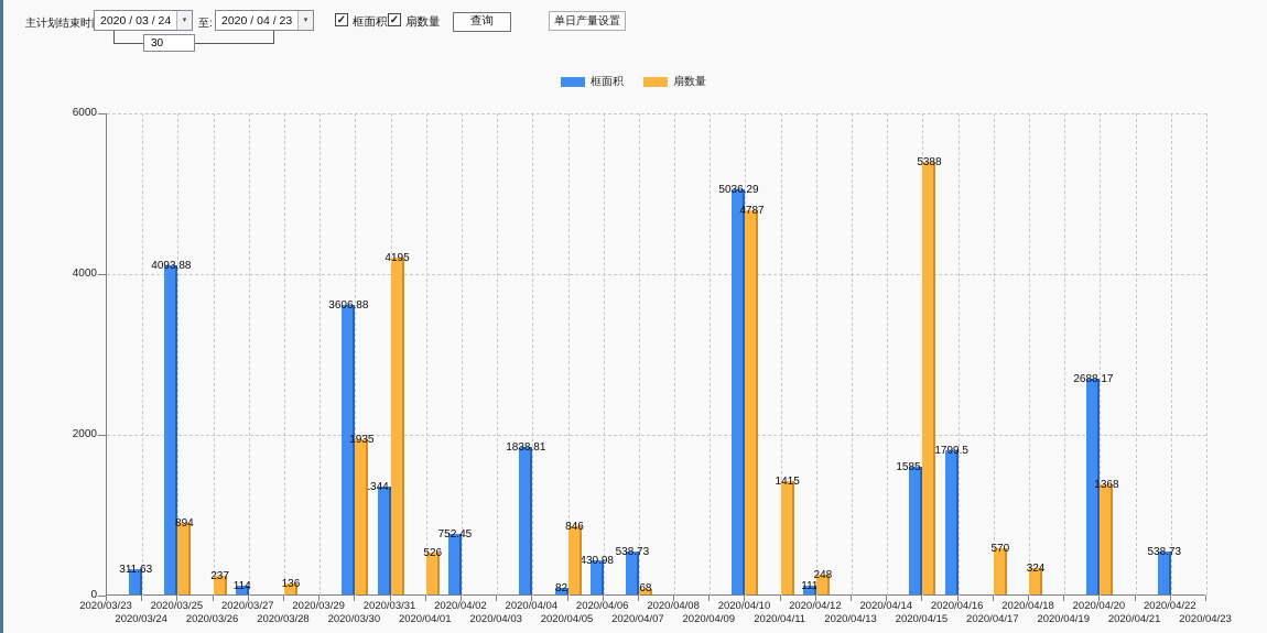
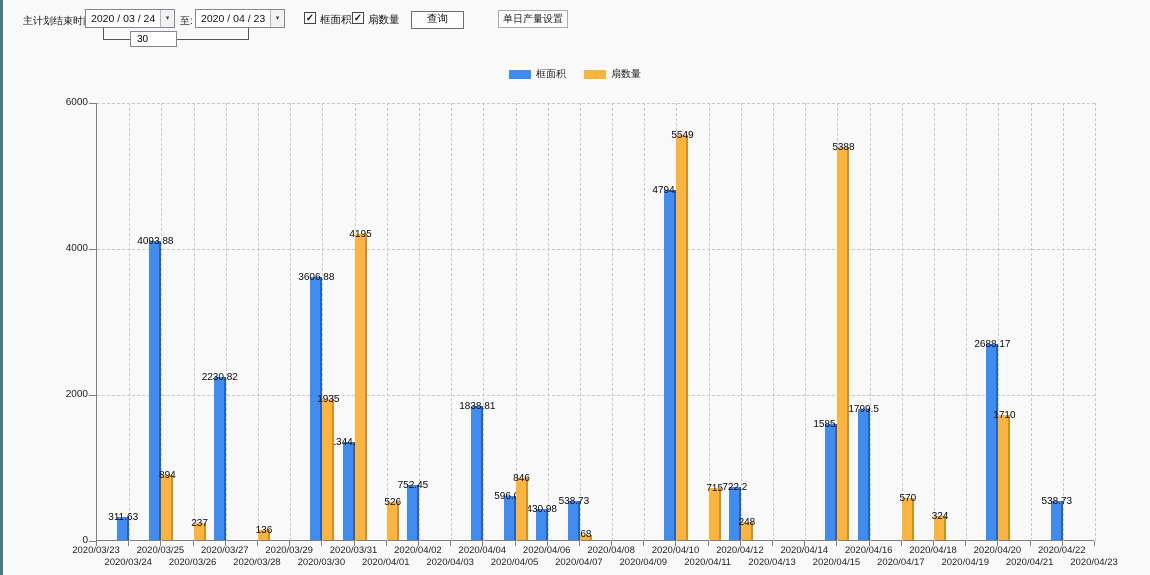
框面积/2020/03/27: 114 -> 2230.82
框面积/2020/04/05: 82 -> 596.09
框面积/2020/04/10: 5036.29 -> 4794.51
扇数量/2020/04/10: 4787 -> 5549
扇数量/2020/04/11: 1415 -> 715
框面积/2020/04/12: 111 -> 722.2
扇数量/2020/04/20: 1368 -> 1710
